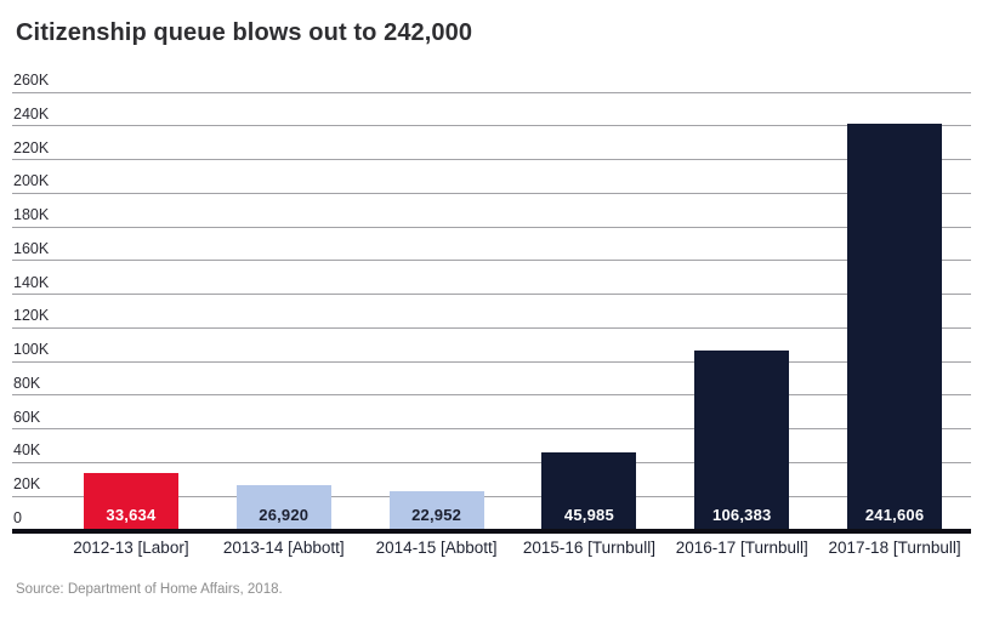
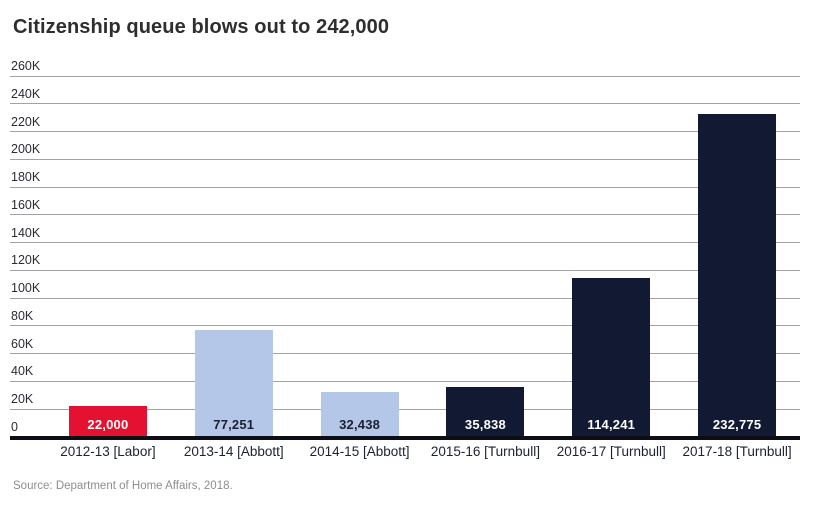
2012-13 [Labor]: 33,634 -> 22,000
2013-14 [Abbott]: 26,920 -> 77,251
2014-15 [Abbott]: 22,952 -> 32,438
2015-16 [Turnbull]: 45,985 -> 35,838
2016-17 [Turnbull]: 106,383 -> 114,241
2017-18 [Turnbull]: 241,606 -> 232,775
